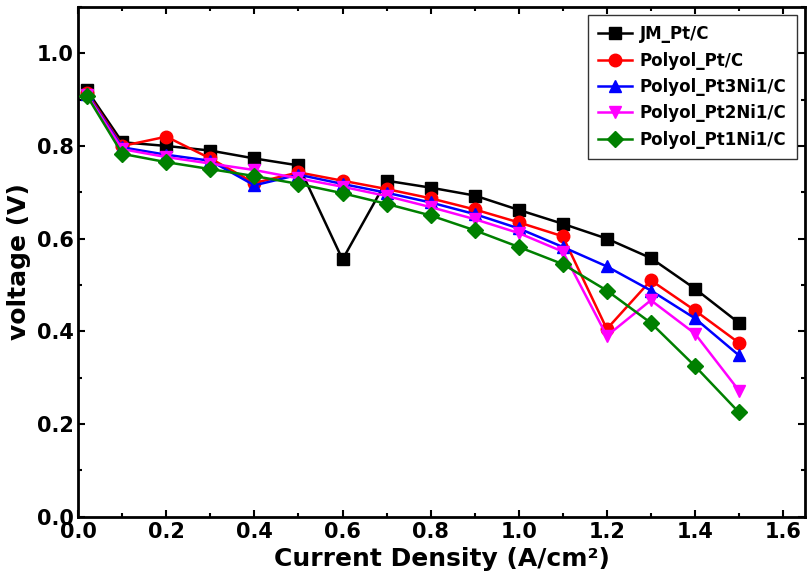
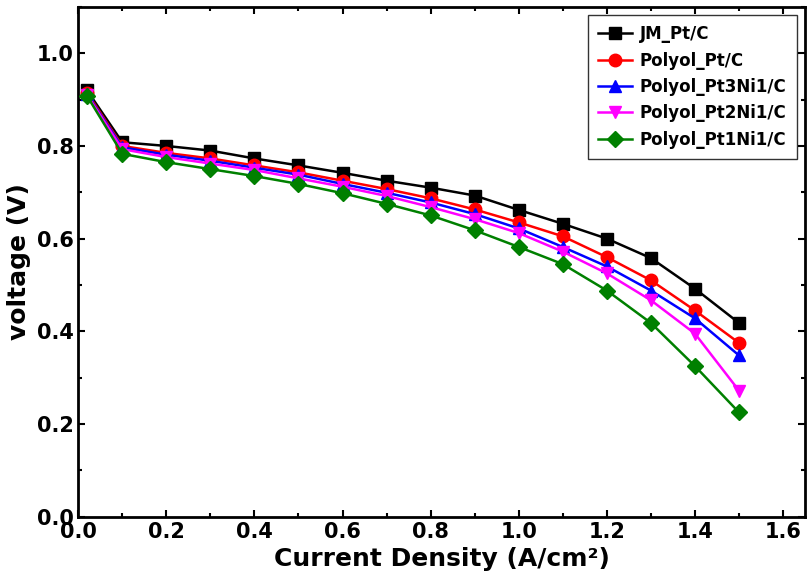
Polyol_Pt/C/0.2: 0.820 -> 0.785
Polyol_Pt/C/0.4: 0.720 -> 0.758
Polyol_Pt3Ni1/C/0.4: 0.715 -> 0.753
JM_Pt/C/0.6: 0.555 -> 0.742
Polyol_Pt/C/1.2: 0.405 -> 0.560
Polyol_Pt2Ni1/C/1.2: 0.390 -> 0.525
